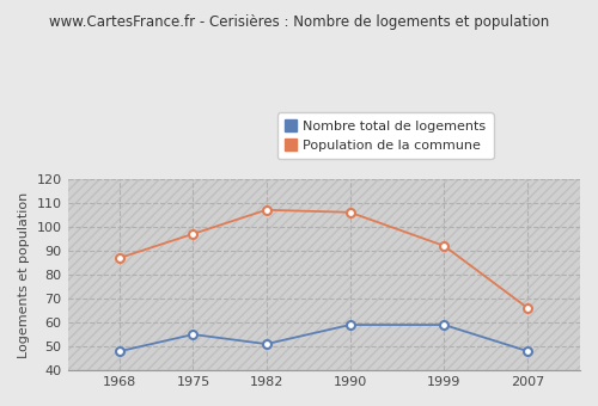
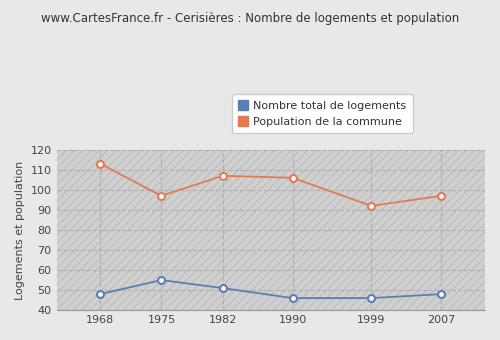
Population de la commune/1968: 87 -> 113
Nombre total de logements/1990: 59 -> 46
Nombre total de logements/1999: 59 -> 46
Population de la commune/2007: 66 -> 97
